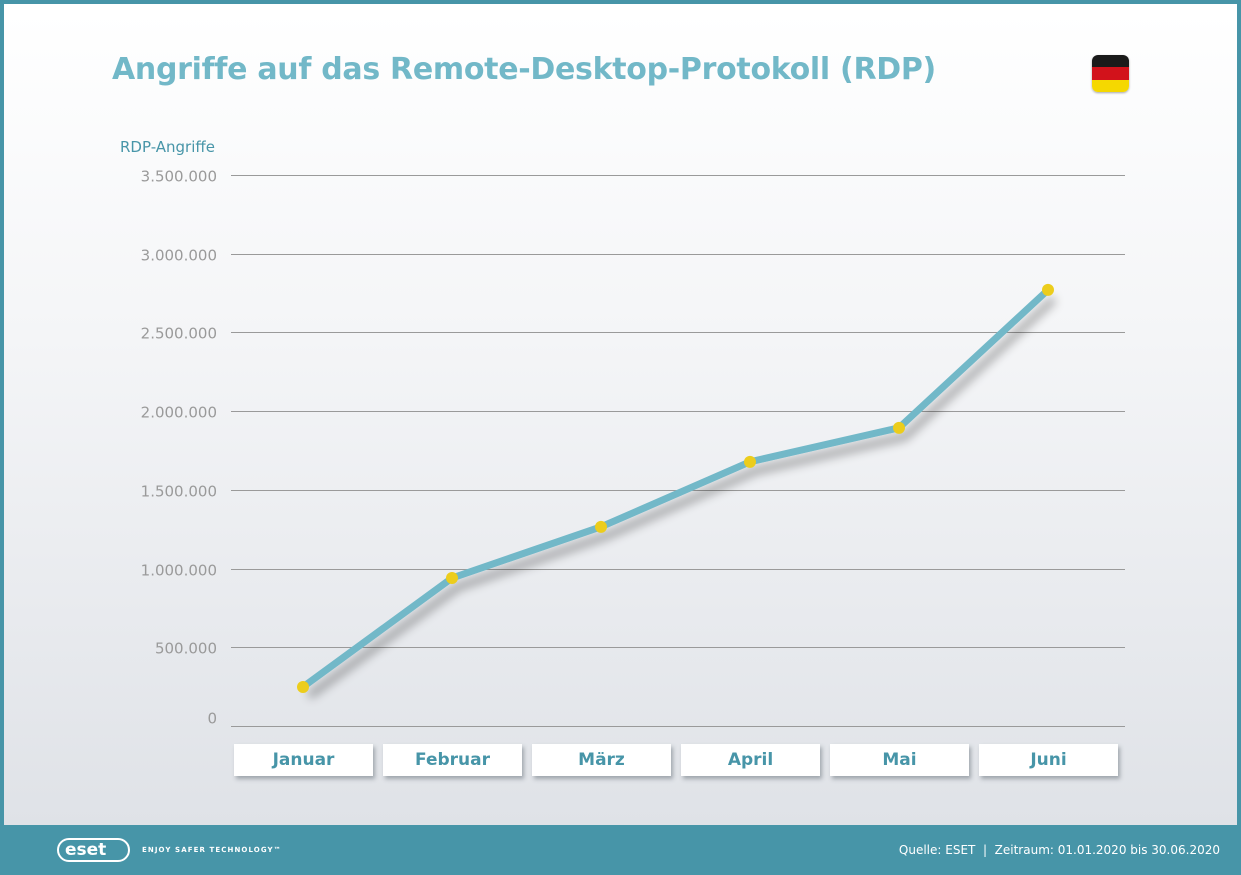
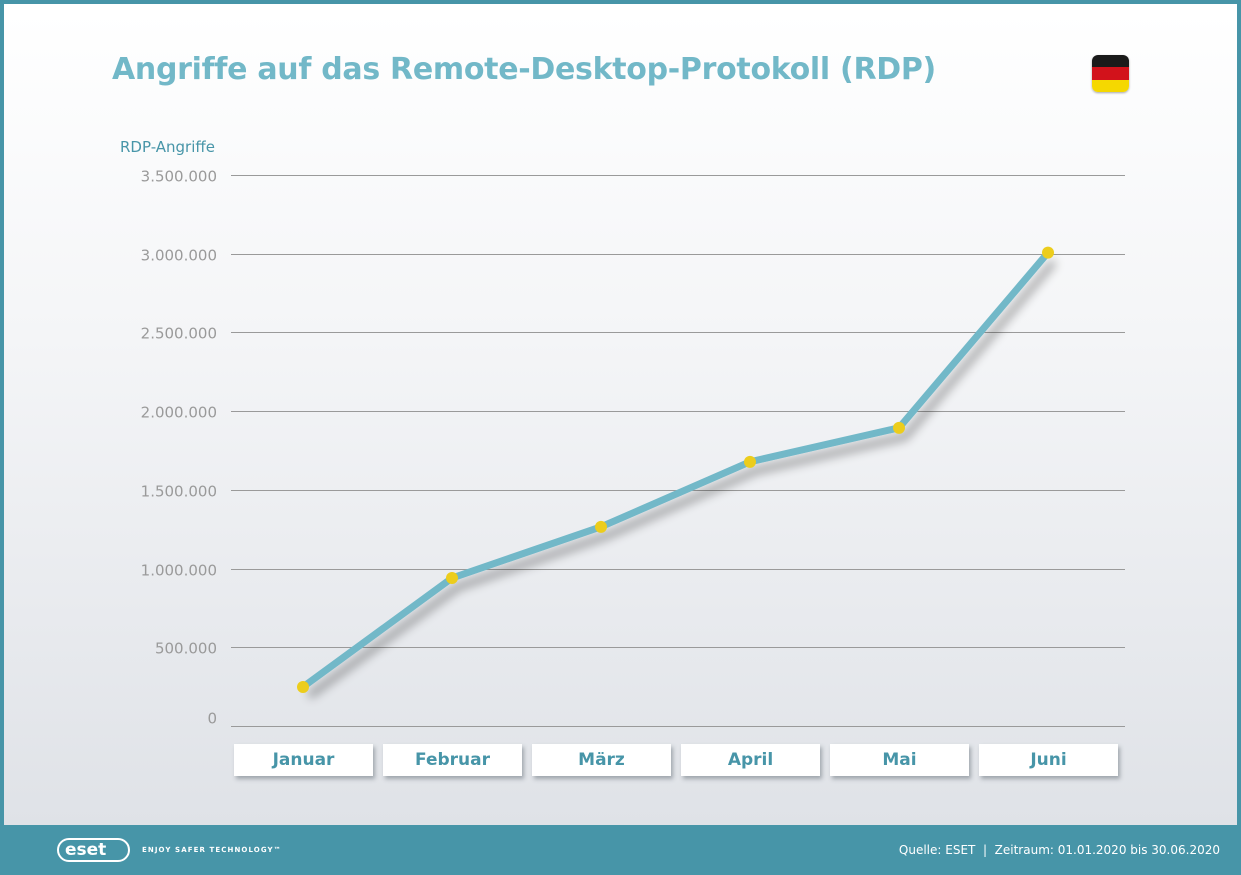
Juni: 2770000 -> 3010000
